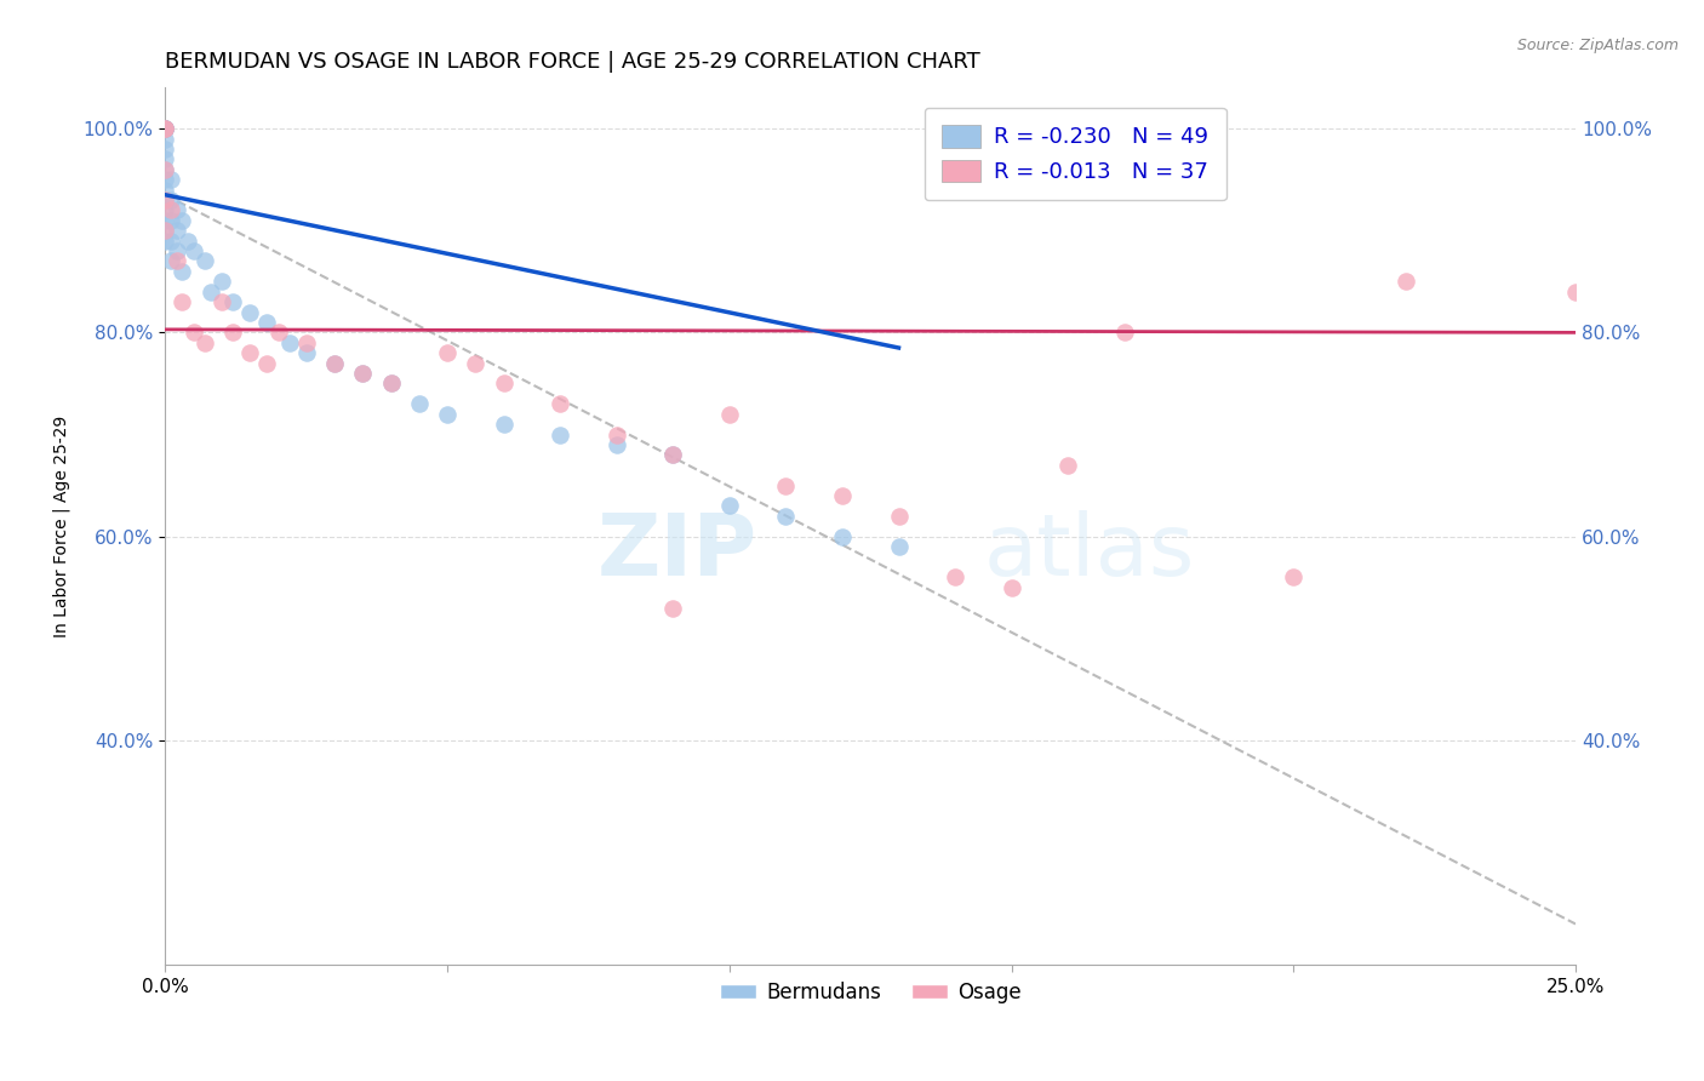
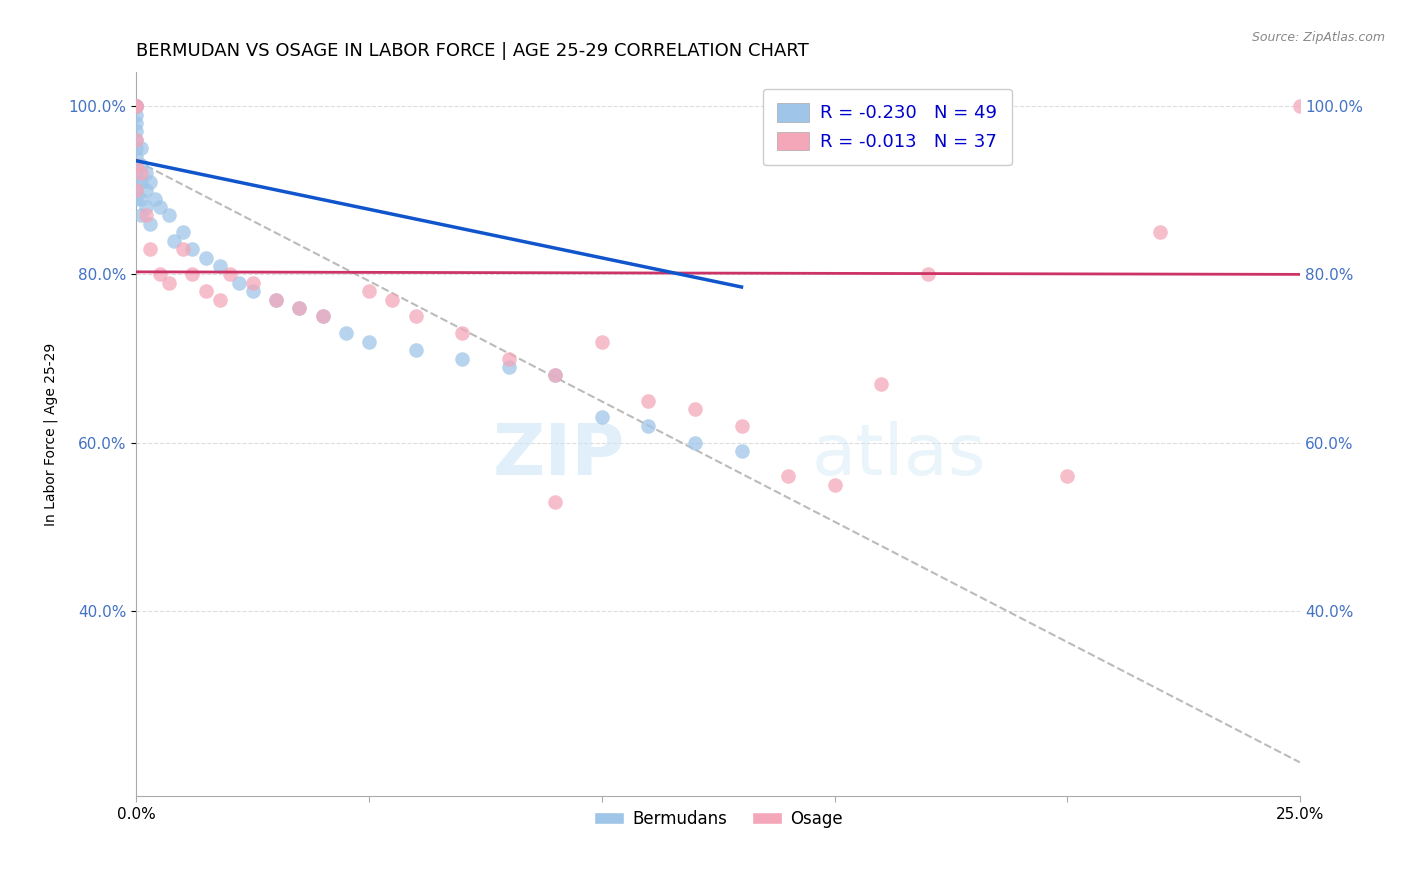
Osage/25.0%: 84% -> 100%
